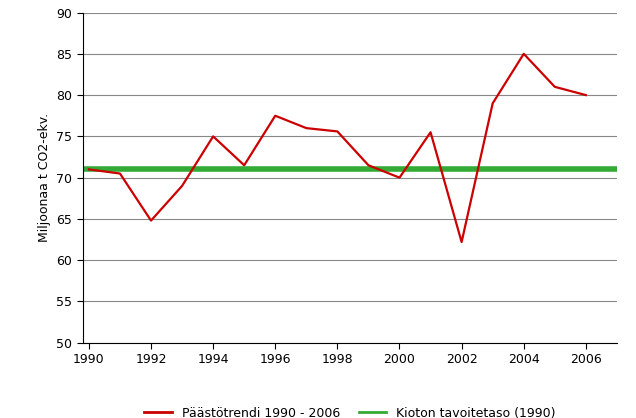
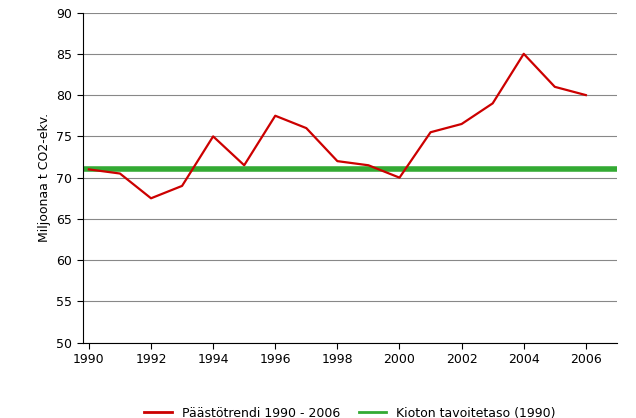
1992: 64.8 -> 67.5
1998: 75.6 -> 72.0
2002: 62.2 -> 76.5
